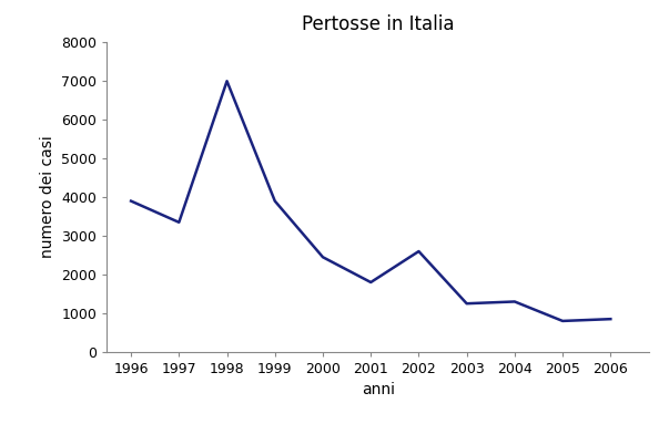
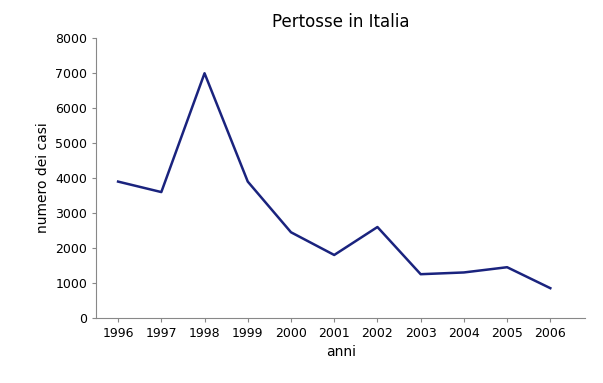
1997: 3350 -> 3600
2005: 800 -> 1450
